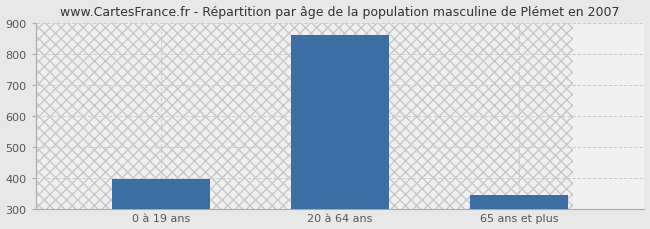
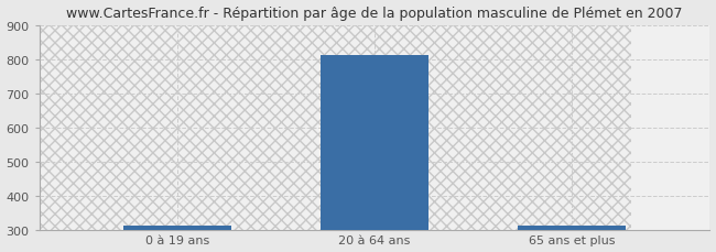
0 à 19 ans: 395 -> 313
20 à 64 ans: 860 -> 813
65 ans et plus: 345 -> 312
